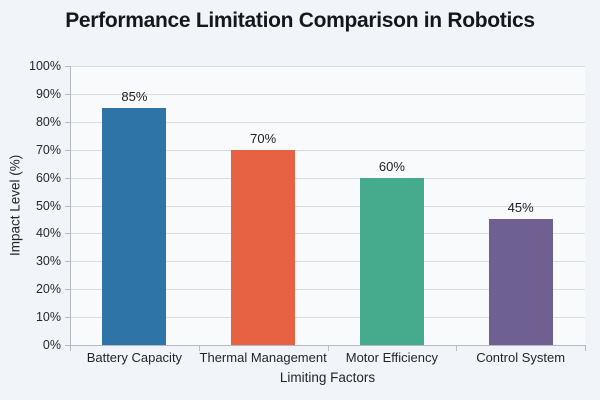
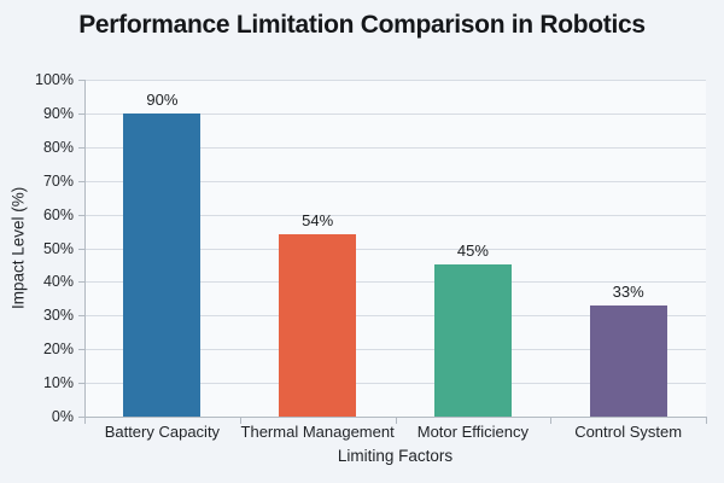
Battery Capacity: 85% -> 90%
Thermal Management: 70% -> 54%
Motor Efficiency: 60% -> 45%
Control System: 45% -> 33%
